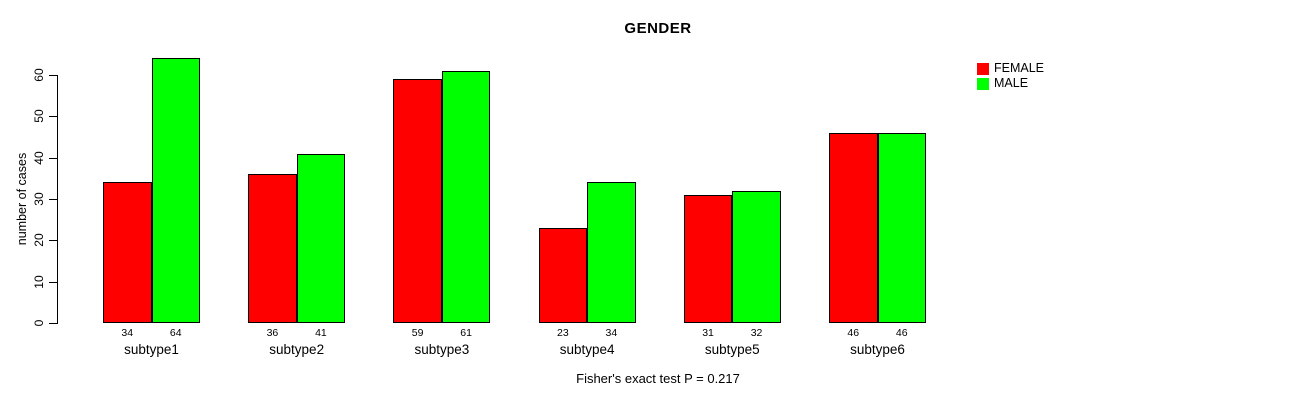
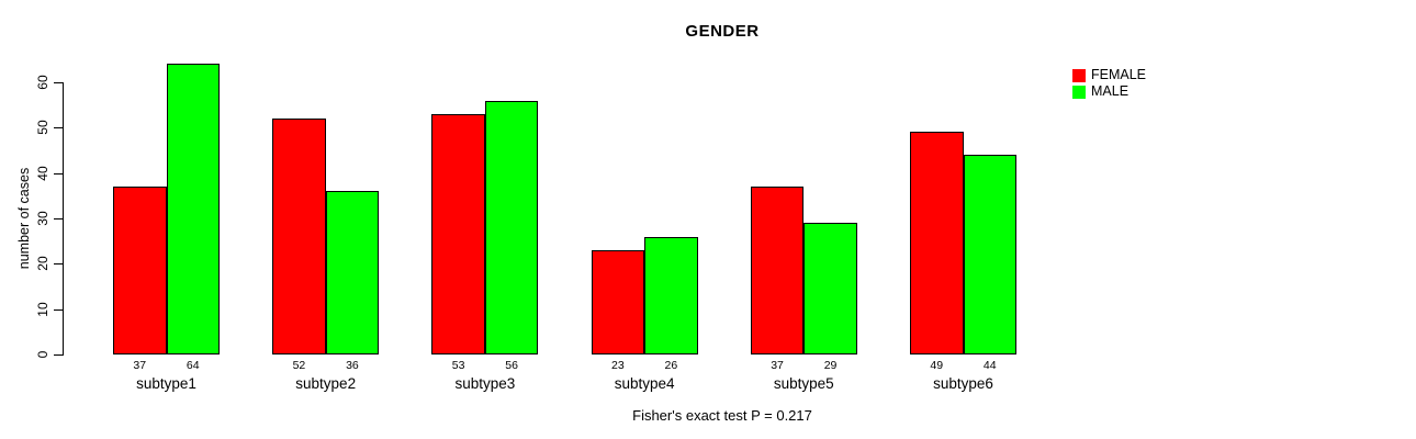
FEMALE/subtype1: 34 -> 37
FEMALE/subtype2: 36 -> 52
MALE/subtype2: 41 -> 36
FEMALE/subtype3: 59 -> 53
MALE/subtype3: 61 -> 56
MALE/subtype4: 34 -> 26
FEMALE/subtype5: 31 -> 37
MALE/subtype5: 32 -> 29
FEMALE/subtype6: 46 -> 49
MALE/subtype6: 46 -> 44
